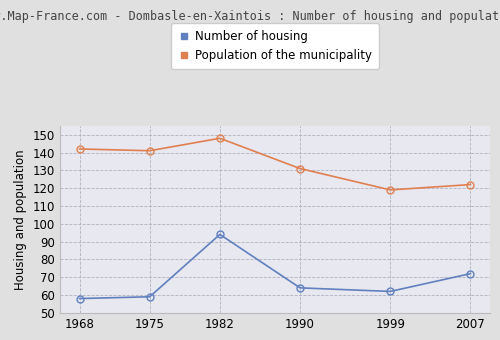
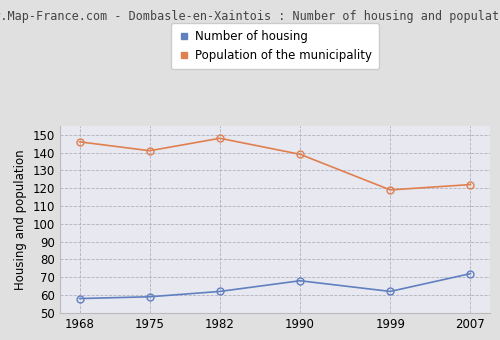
Population of the municipality/1968: 142 -> 146
Number of housing/1982: 94 -> 62
Number of housing/1990: 64 -> 68
Population of the municipality/1990: 131 -> 139
